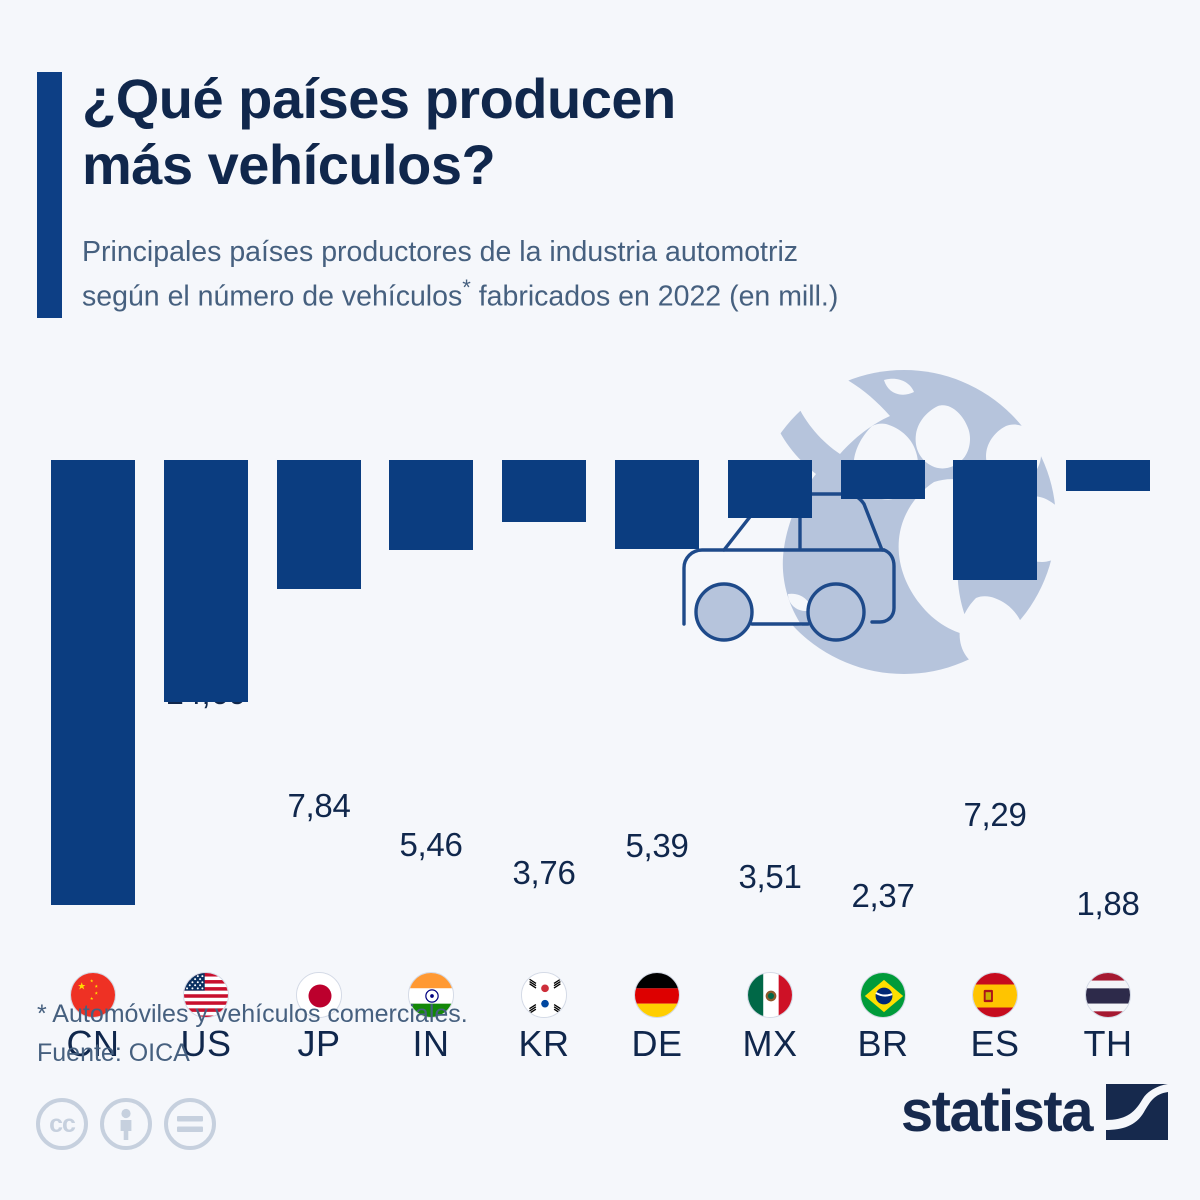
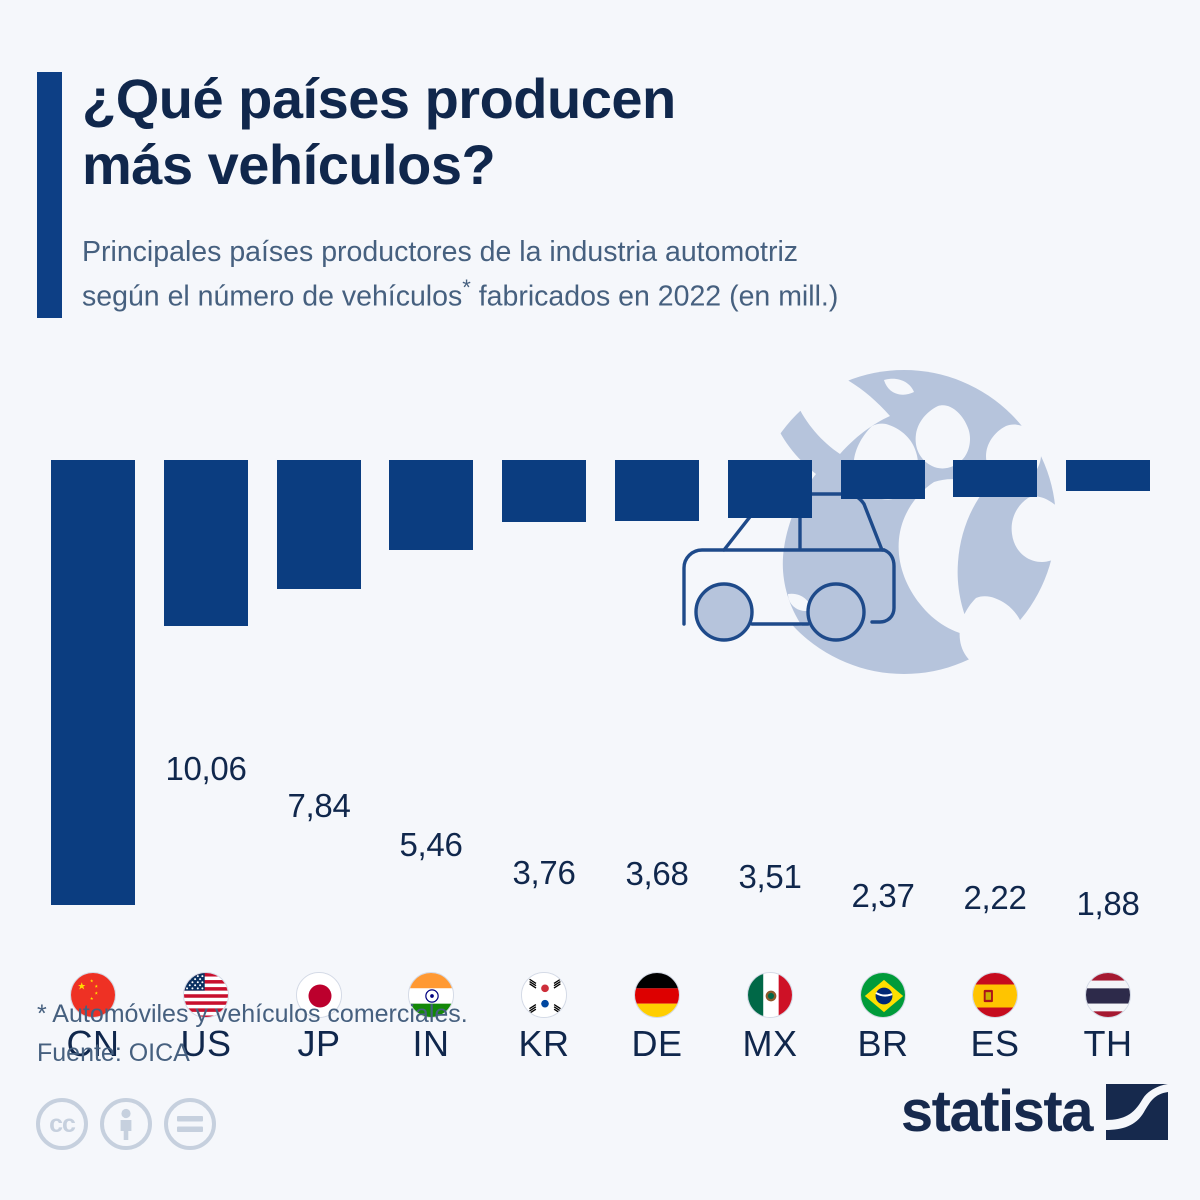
US: 14,69 -> 10,06
DE: 5,39 -> 3,68
ES: 7,29 -> 2,22
